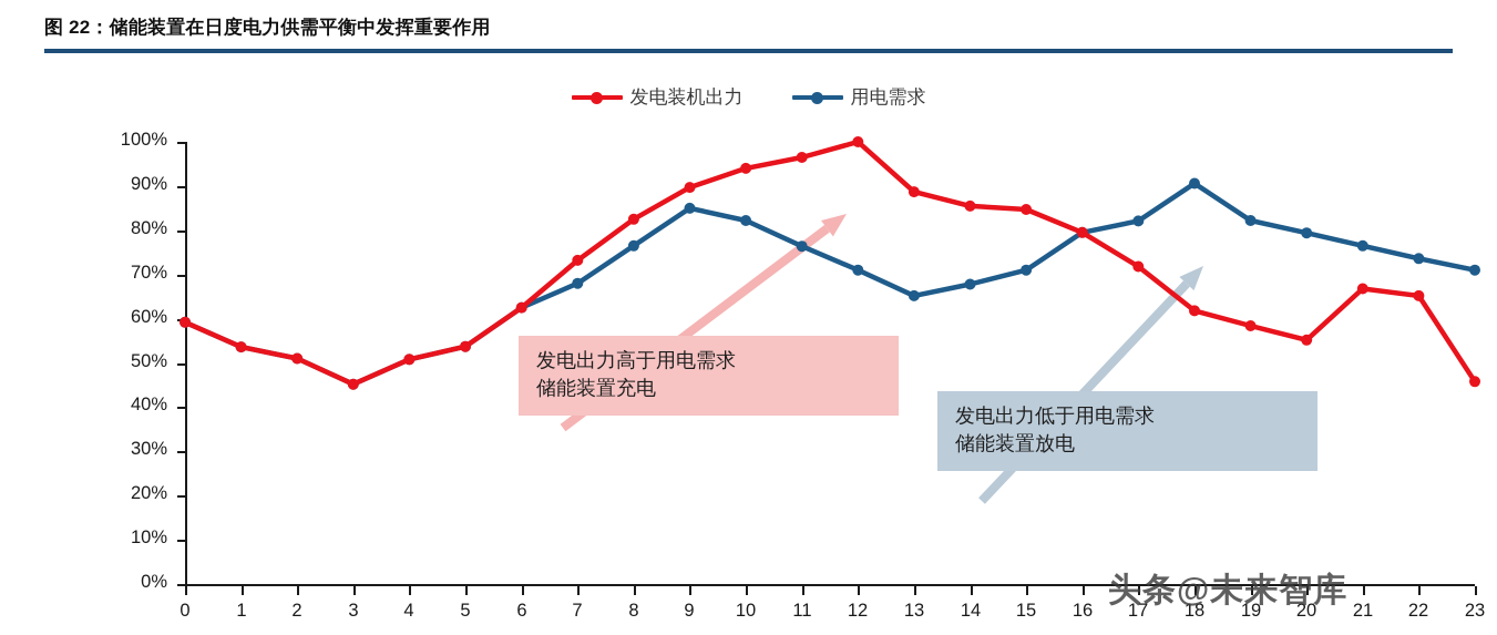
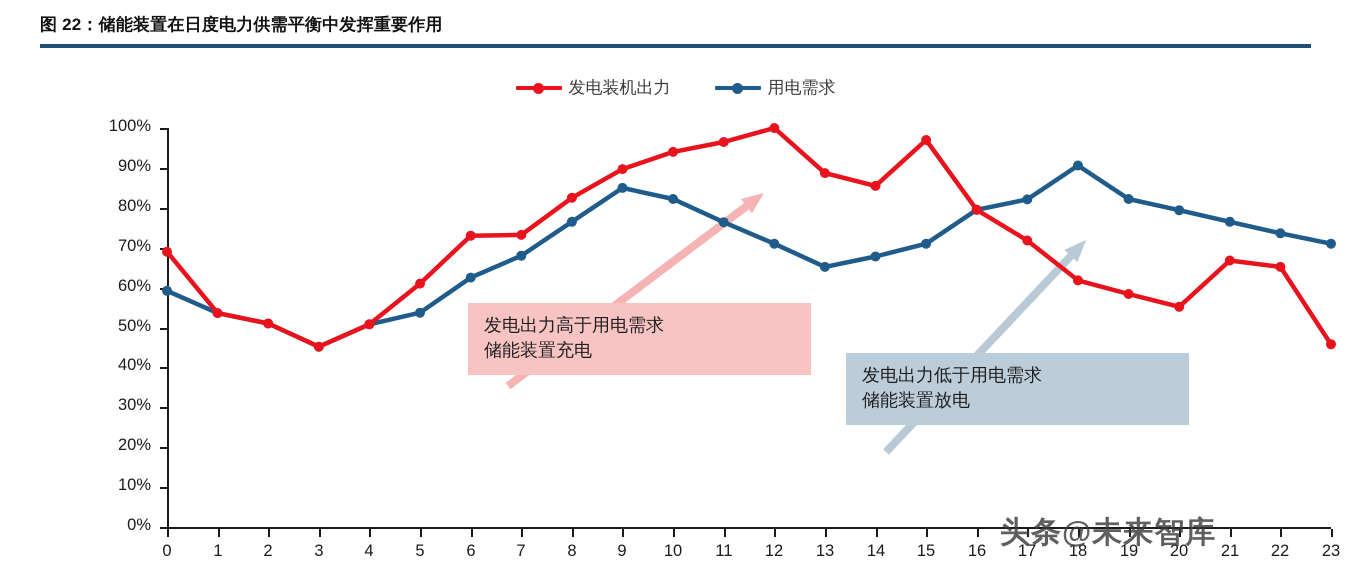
发电装机出力/0: 59% -> 69%
发电装机出力/5: 54% -> 61%
发电装机出力/6: 62% -> 73%
发电装机出力/15: 85% -> 97%
